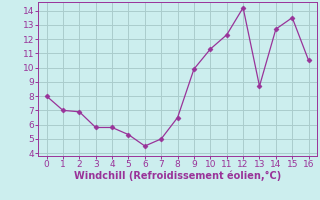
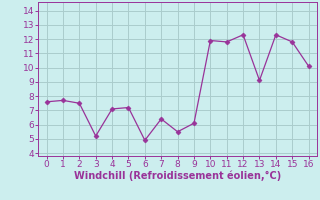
0: 8.0 -> 7.6
1: 7.0 -> 7.7
2: 6.9 -> 7.5
3: 5.8 -> 5.2
4: 5.8 -> 7.1
5: 5.3 -> 7.2
6: 4.5 -> 4.9
7: 5.0 -> 6.4
8: 6.5 -> 5.5
9: 9.9 -> 6.1
10: 11.3 -> 11.9
11: 12.3 -> 11.8
12: 14.2 -> 12.3
13: 8.7 -> 9.1
14: 12.7 -> 12.3
15: 13.5 -> 11.8
16: 10.5 -> 10.1
